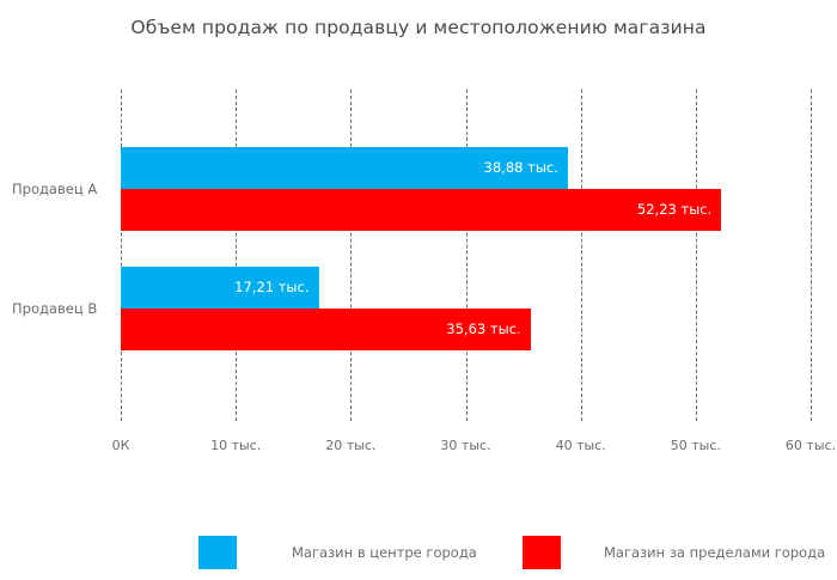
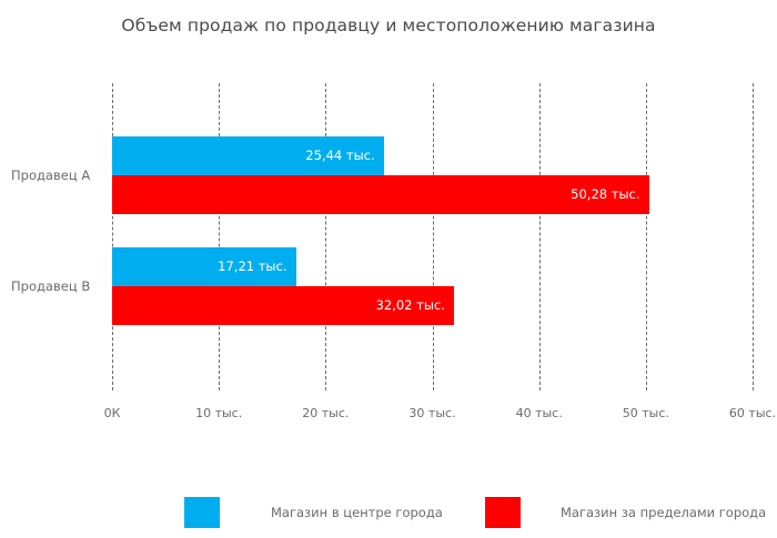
Магазин в центре города/Продавец A: 38,88 -> 25,44
Магазин за пределами города/Продавец A: 52,23 -> 50,28
Магазин за пределами города/Продавец B: 35,63 -> 32,02
